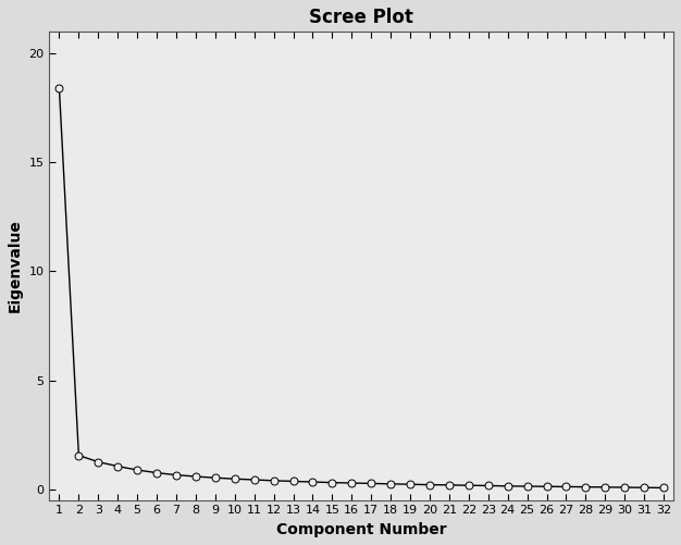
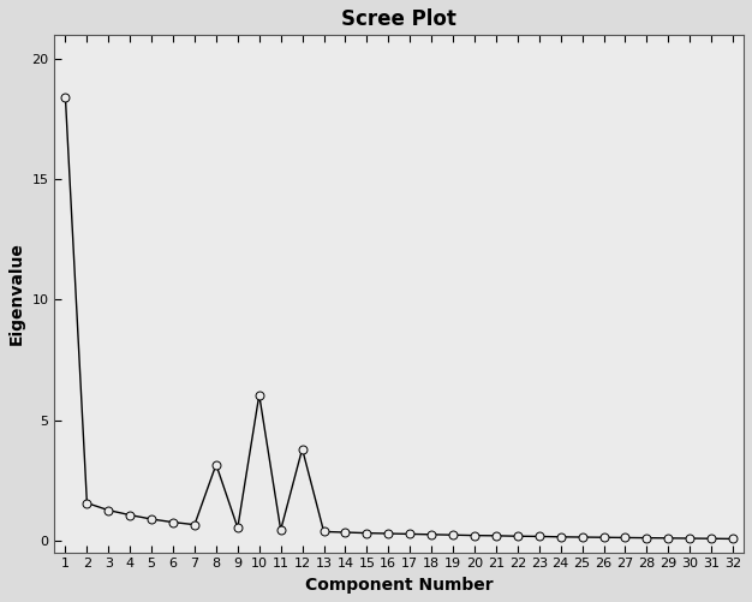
8: 0.58 -> 3.15
10: 0.47 -> 6.05
12: 0.39 -> 3.80
